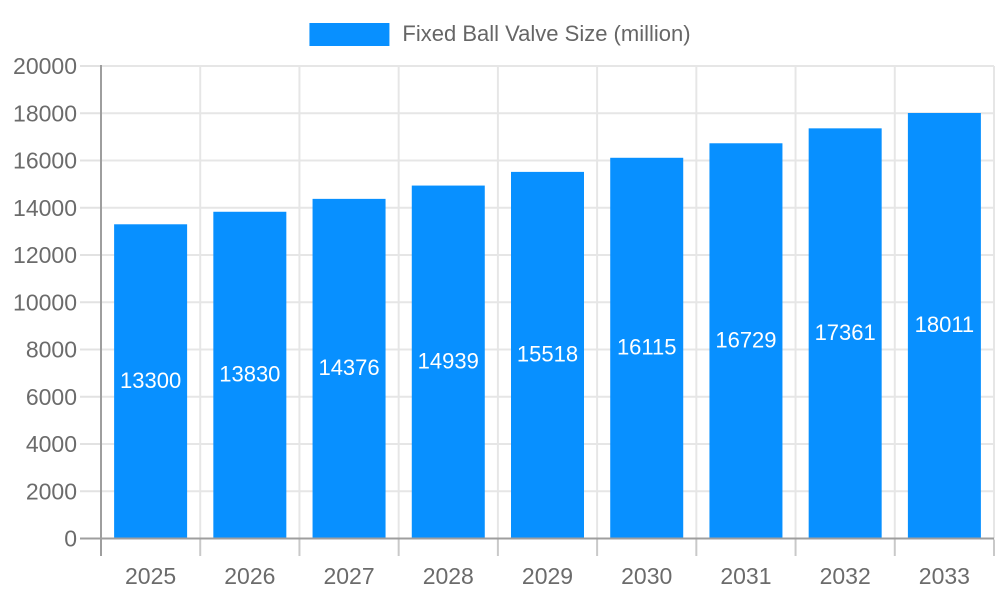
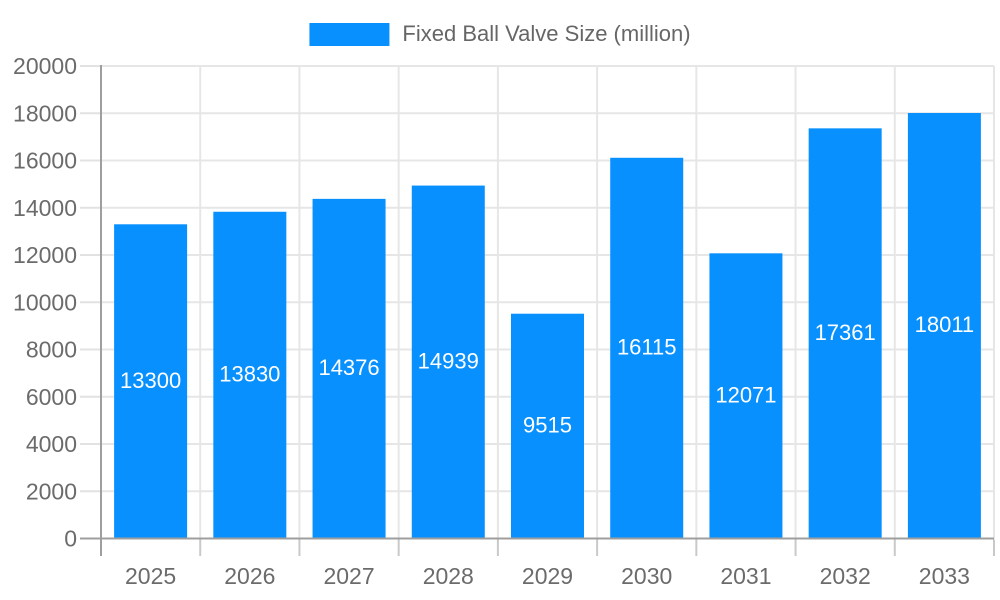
2029: 15518 -> 9515
2031: 16729 -> 12071
